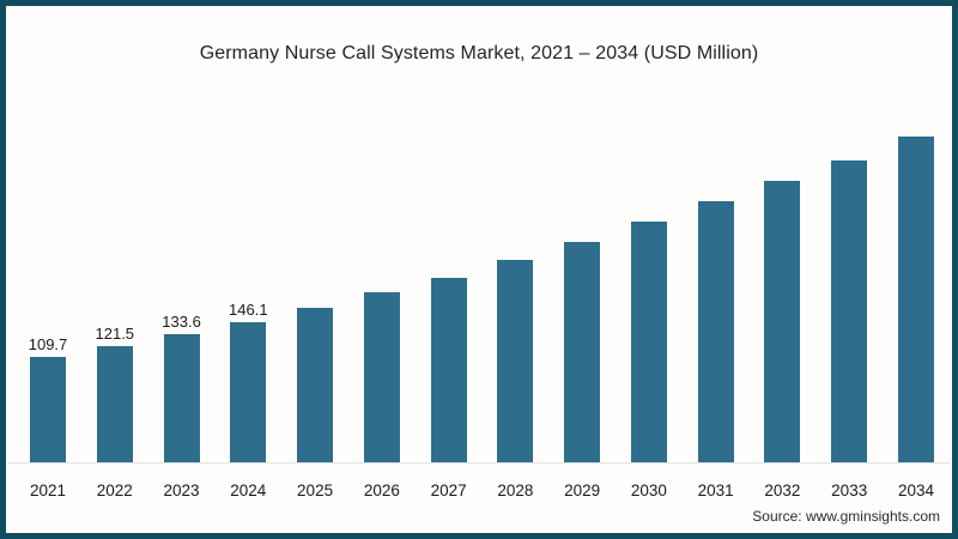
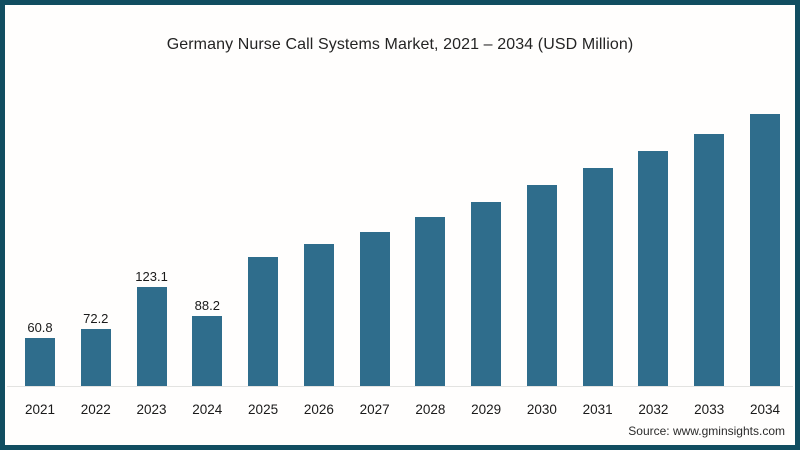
2021: 109.7 -> 60.8
2022: 121.5 -> 72.2
2023: 133.6 -> 123.1
2024: 146.1 -> 88.2
